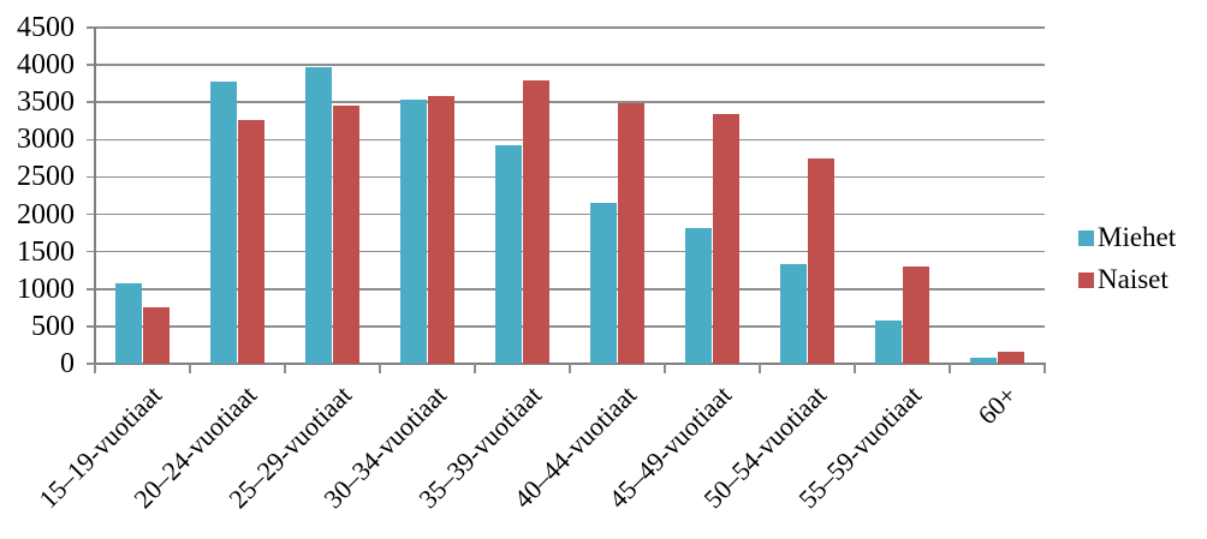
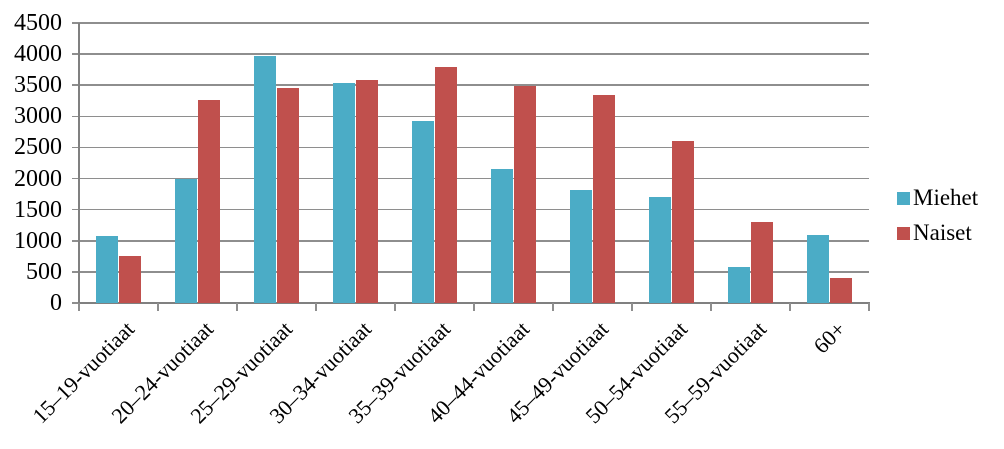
Miehet/20–24-vuotiaat: 3800 -> 2000
Miehet/50–54-vuotiaat: 1300 -> 1700
Naiset/50–54-vuotiaat: 2700 -> 2600
Miehet/60+: 100 -> 1100
Naiset/60+: 200 -> 400
